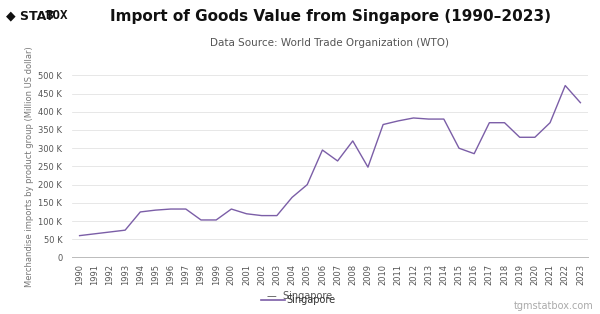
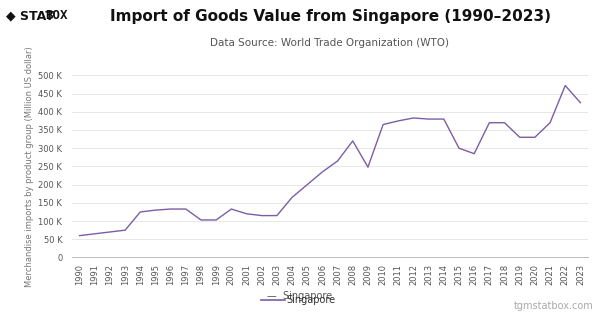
2006: 295 K -> 235 K
